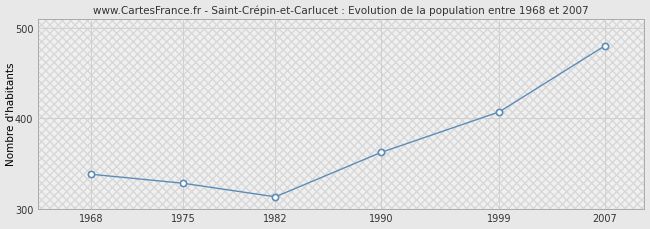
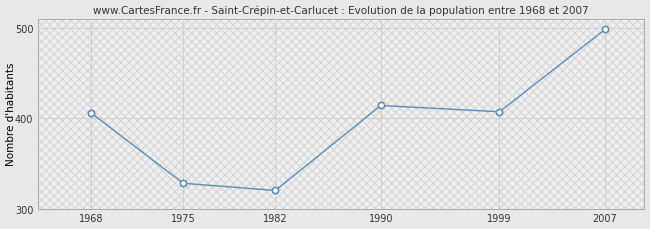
1968: 338 -> 406
1982: 313 -> 320
1990: 362 -> 414
2007: 480 -> 498
